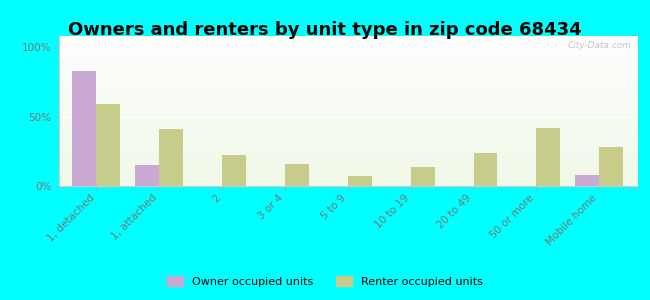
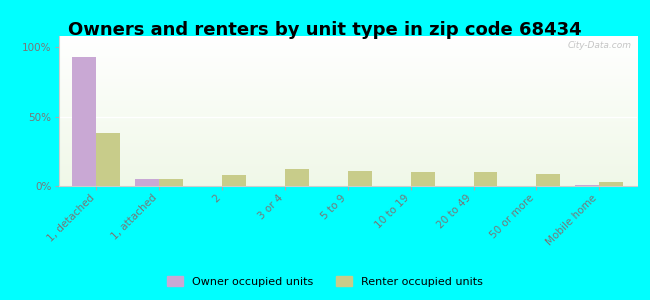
Owner occupied units/1, detached: 83% -> 93%
Renter occupied units/1, detached: 59% -> 38%
Owner occupied units/1, attached: 15% -> 5%
Renter occupied units/1, attached: 41% -> 5%
Renter occupied units/2: 22% -> 8%
Renter occupied units/3 or 4: 16% -> 12%
Renter occupied units/5 to 9: 7% -> 11%
Renter occupied units/10 to 19: 14% -> 10%
Renter occupied units/20 to 49: 24% -> 10%
Renter occupied units/50 or more: 42% -> 9%
Owner occupied units/Mobile home: 8% -> 1%
Renter occupied units/Mobile home: 28% -> 3%
